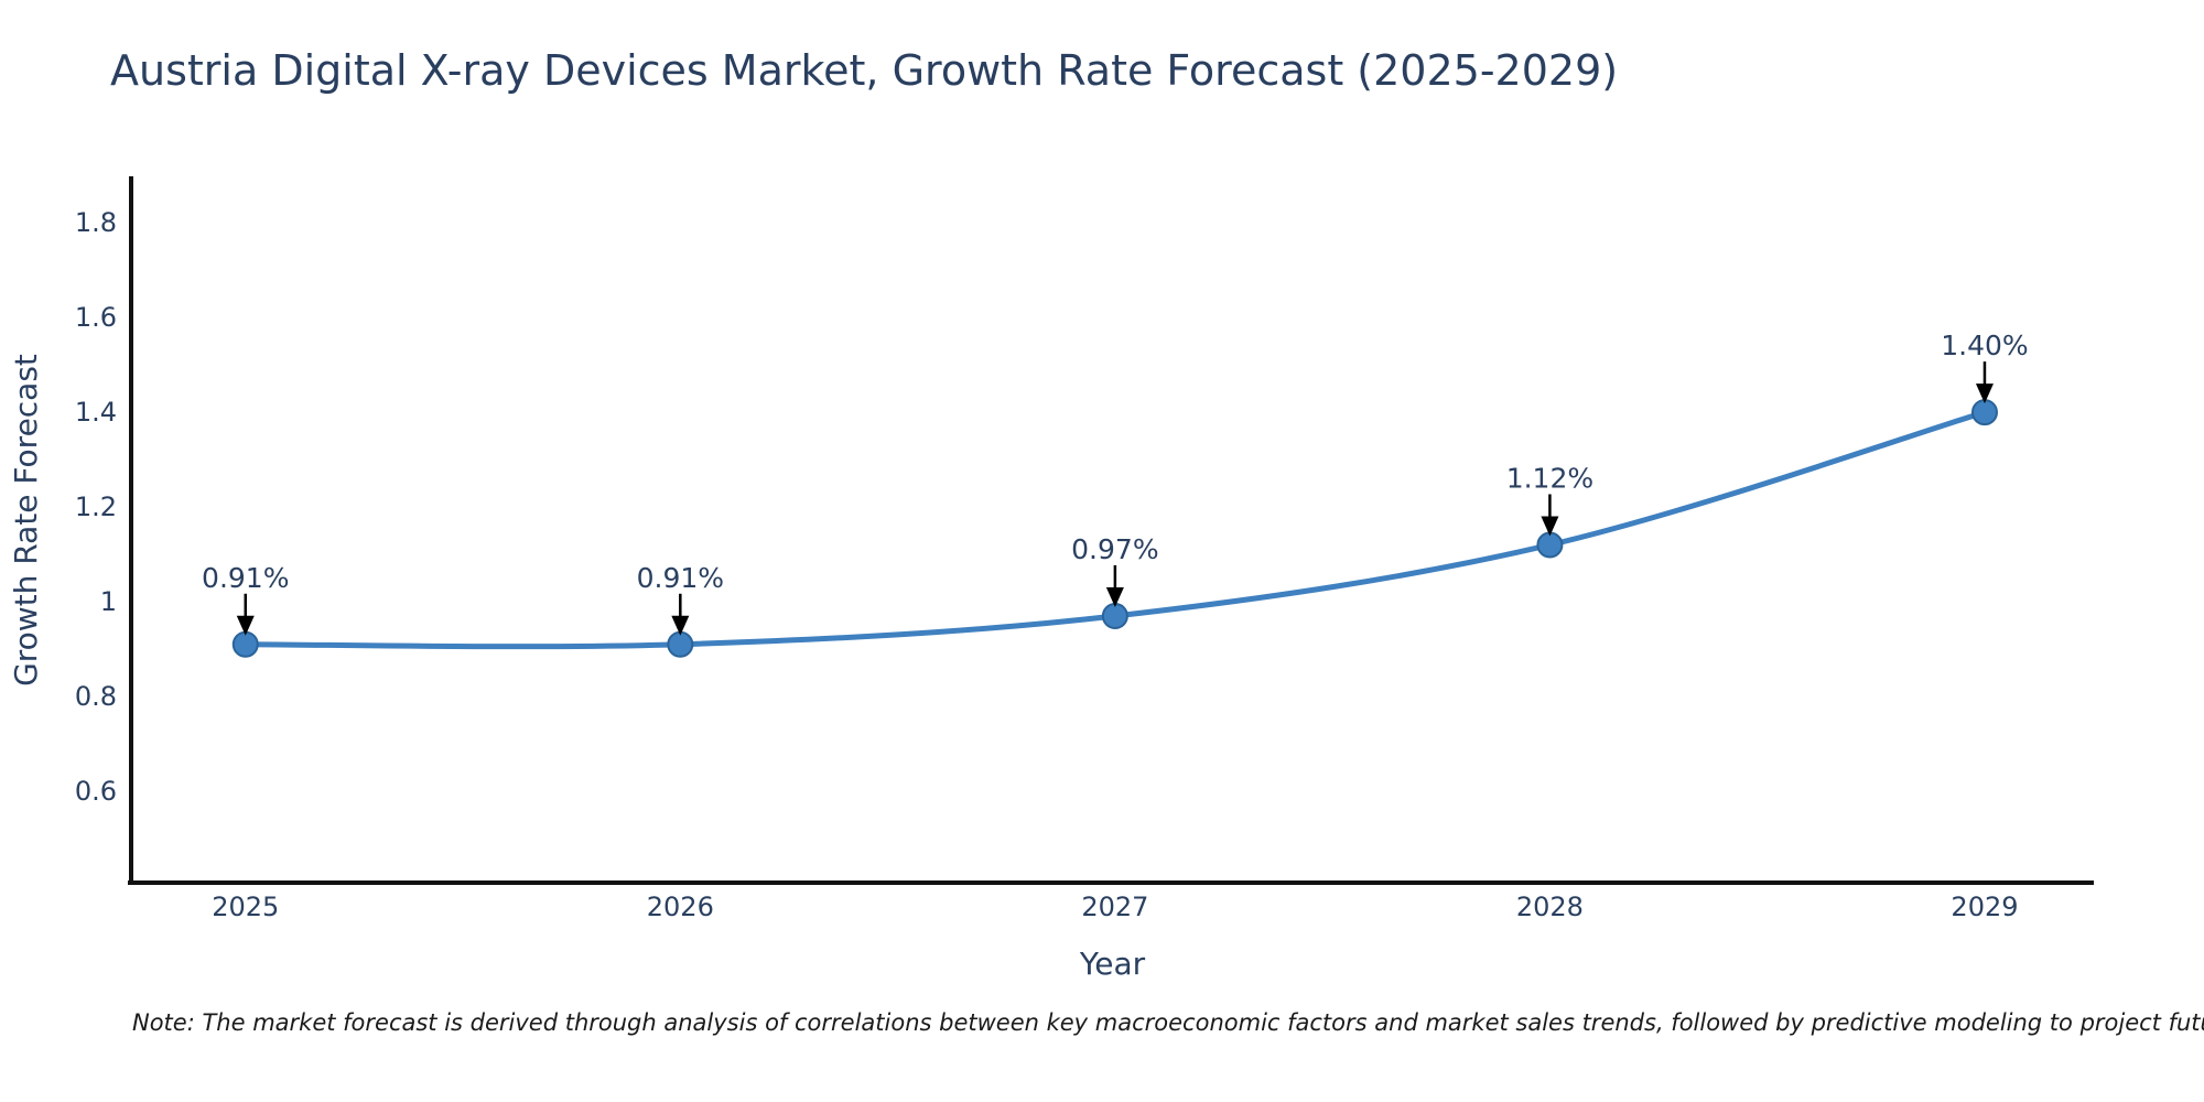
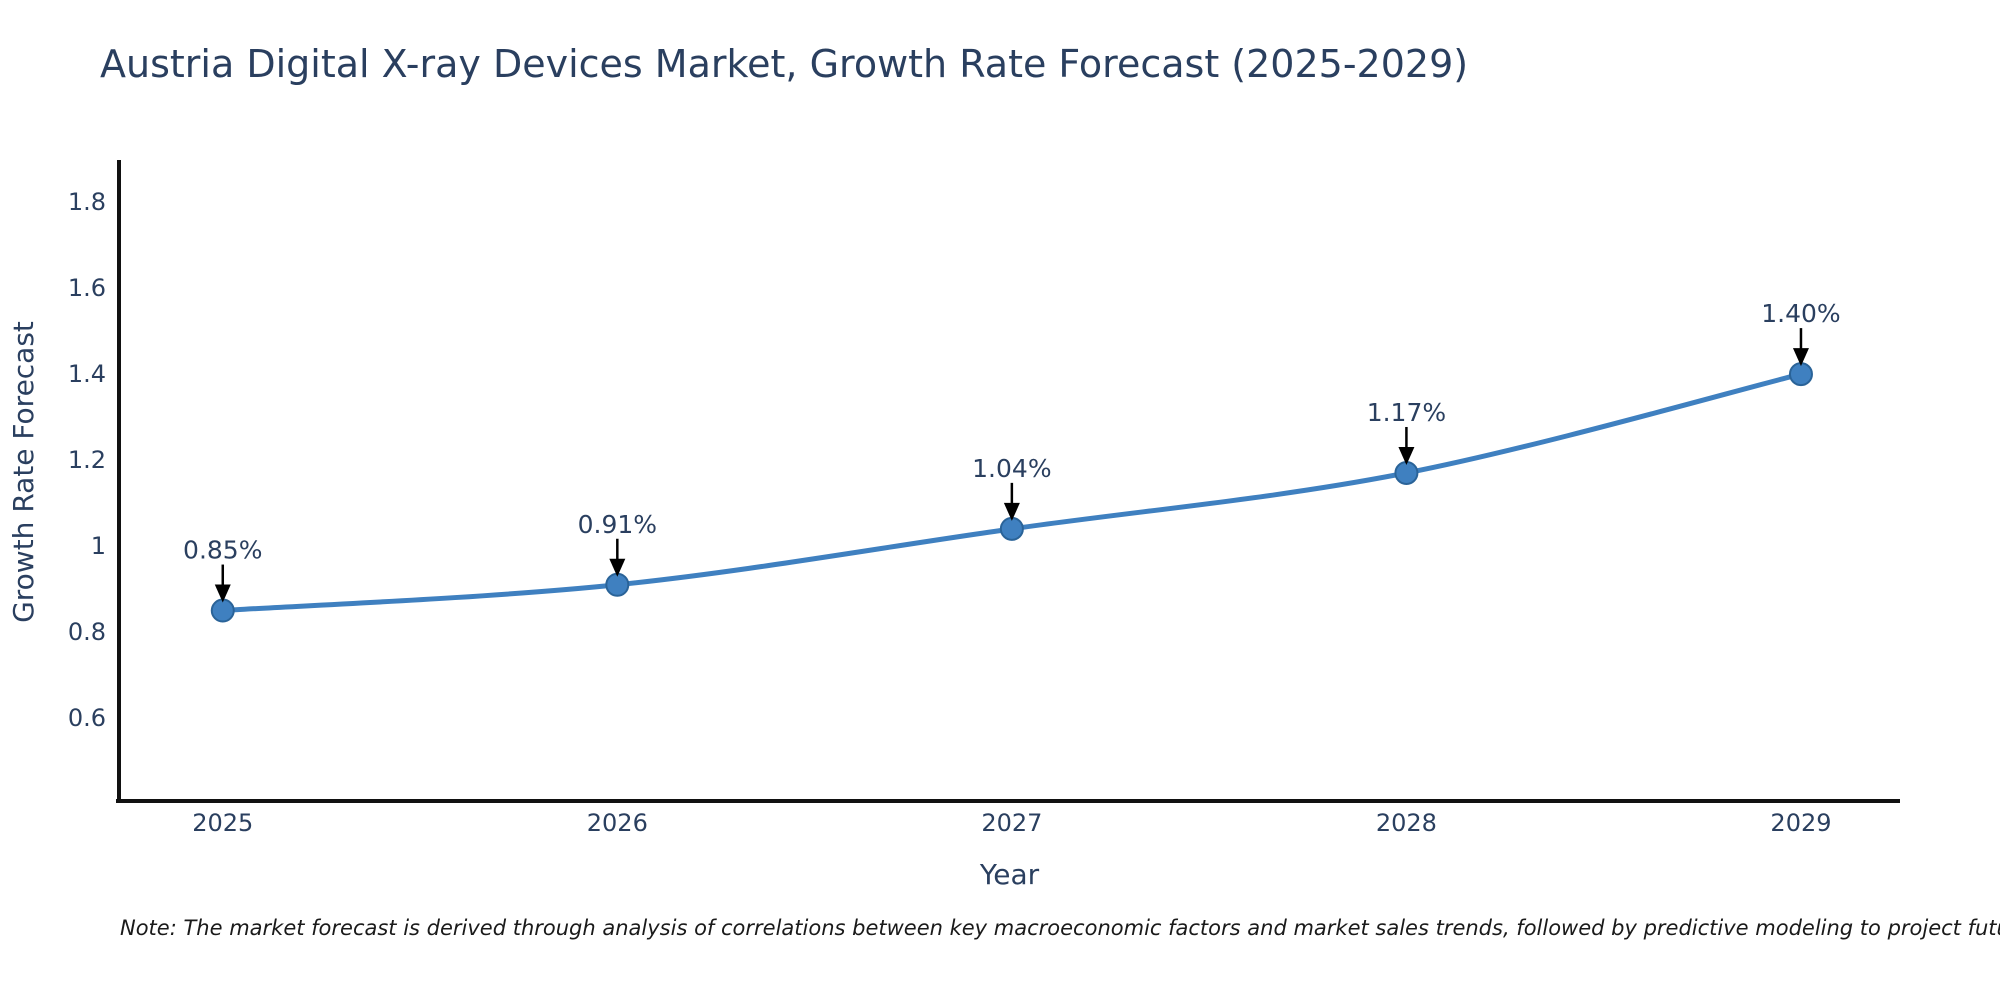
2025: 0.91% -> 0.85%
2027: 0.97% -> 1.04%
2028: 1.12% -> 1.17%
